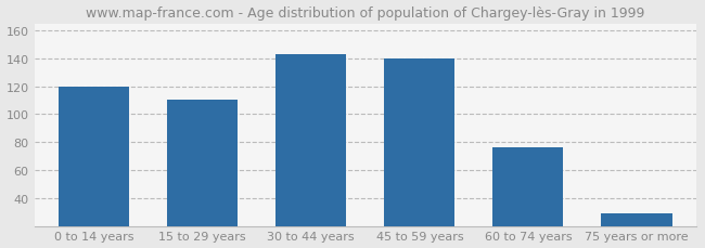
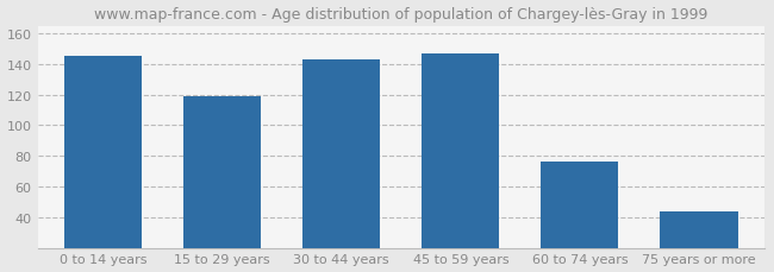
0 to 14 years: 120 -> 145
15 to 29 years: 110 -> 119
45 to 59 years: 140 -> 147
75 years or more: 29 -> 44
